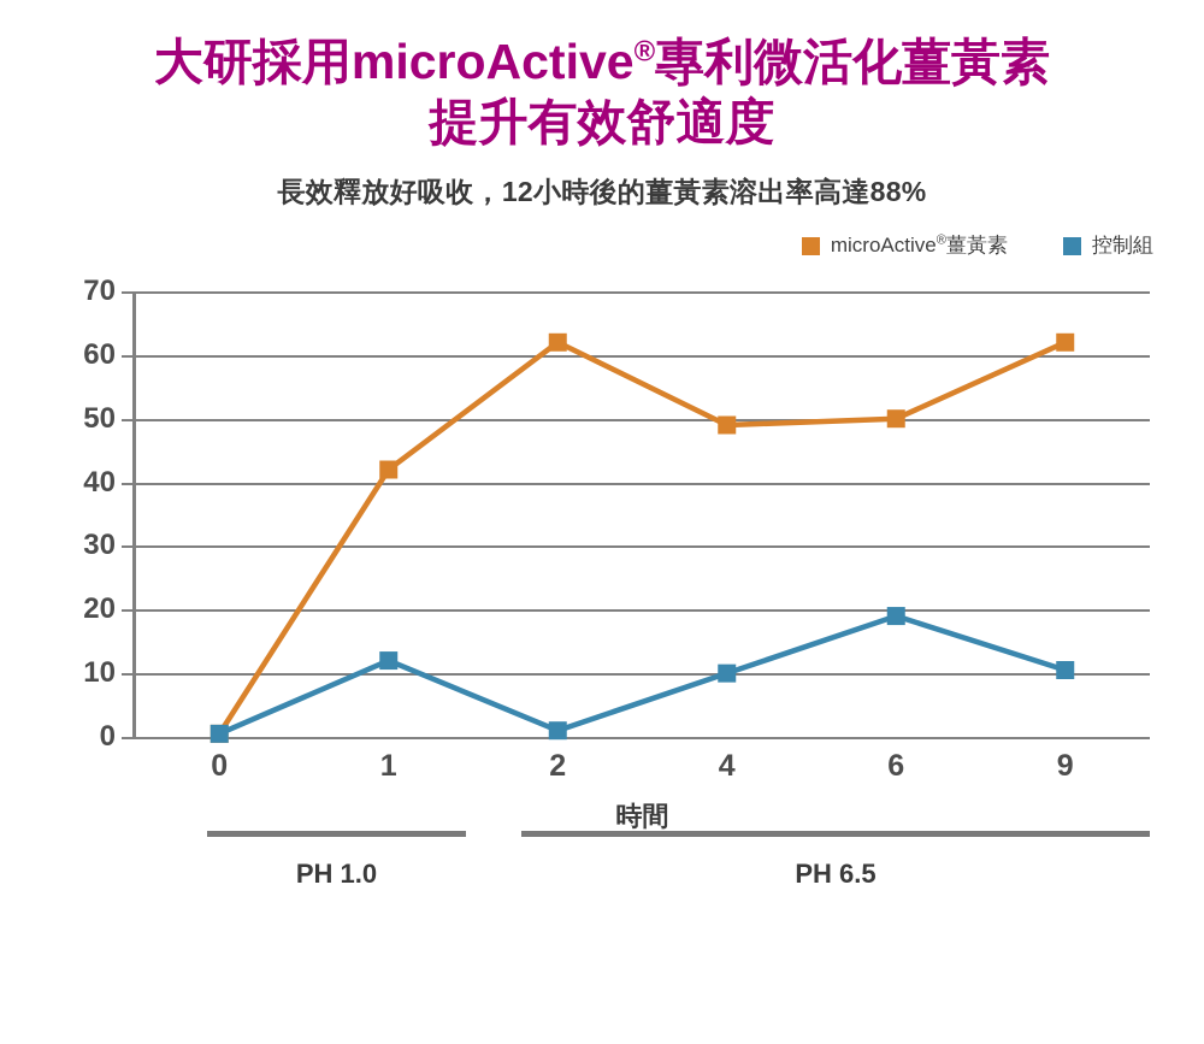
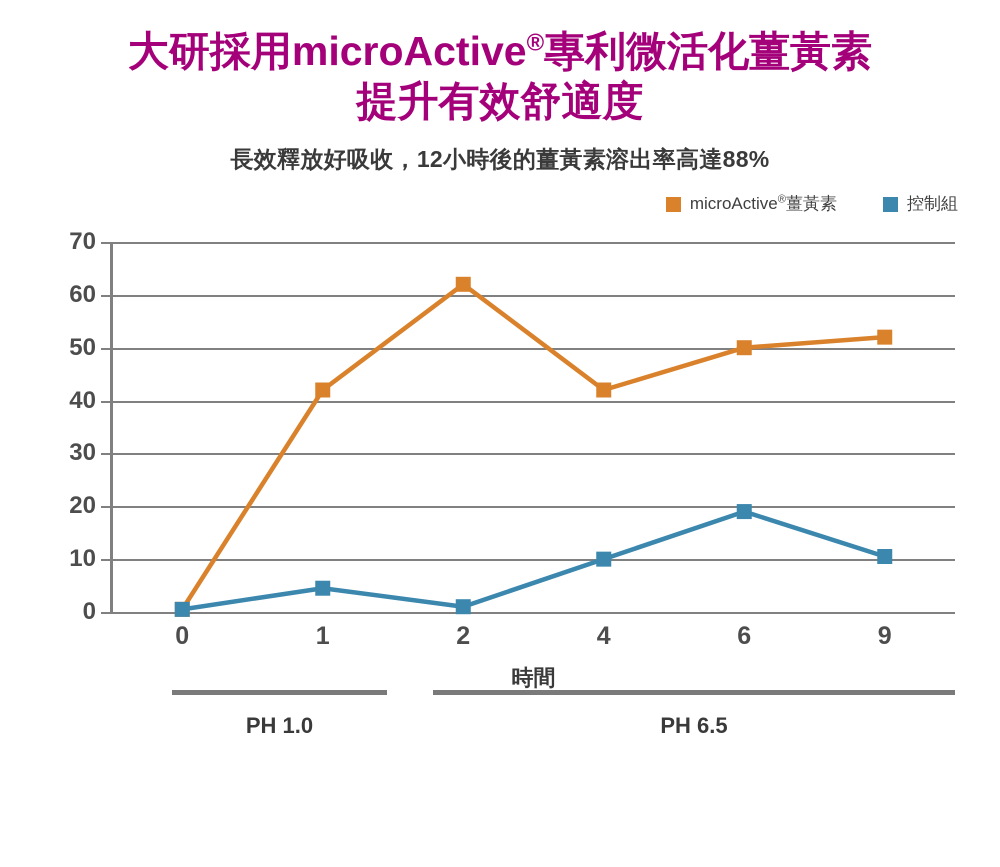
控制組/1: 12 -> 4
microActive®薑黃素/4: 49 -> 42
microActive®薑黃素/9: 62 -> 52
